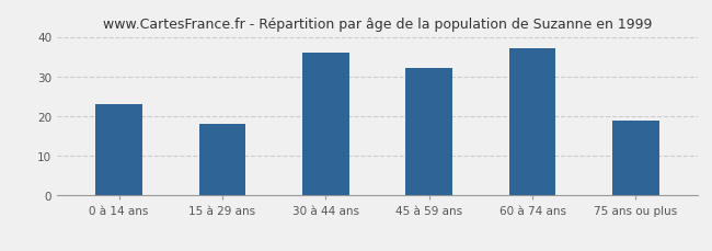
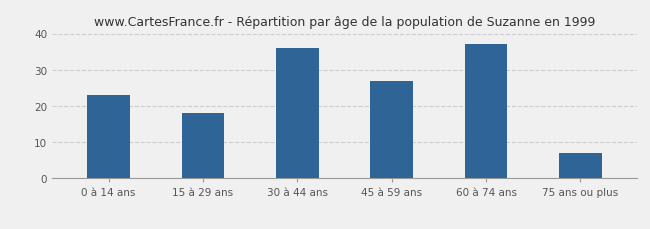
45 à 59 ans: 32 -> 27
75 ans ou plus: 19 -> 7
